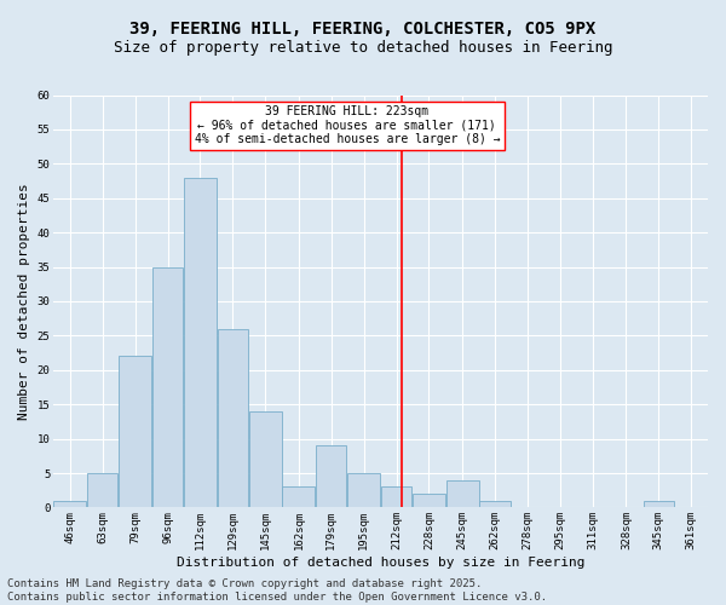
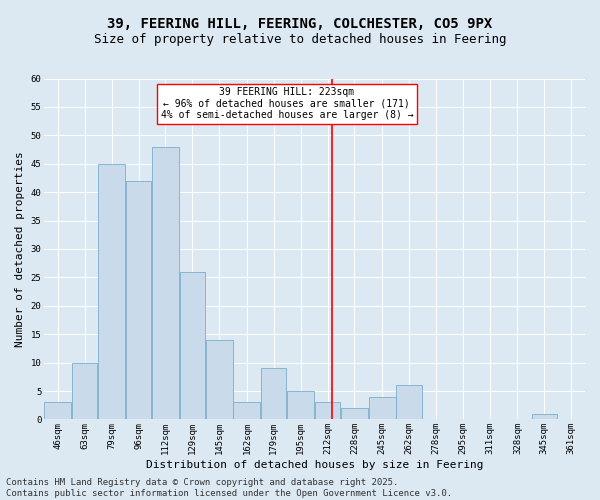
46sqm: 1 -> 3
63sqm: 5 -> 10
79sqm: 22 -> 45
96sqm: 35 -> 42
262sqm: 1 -> 6
